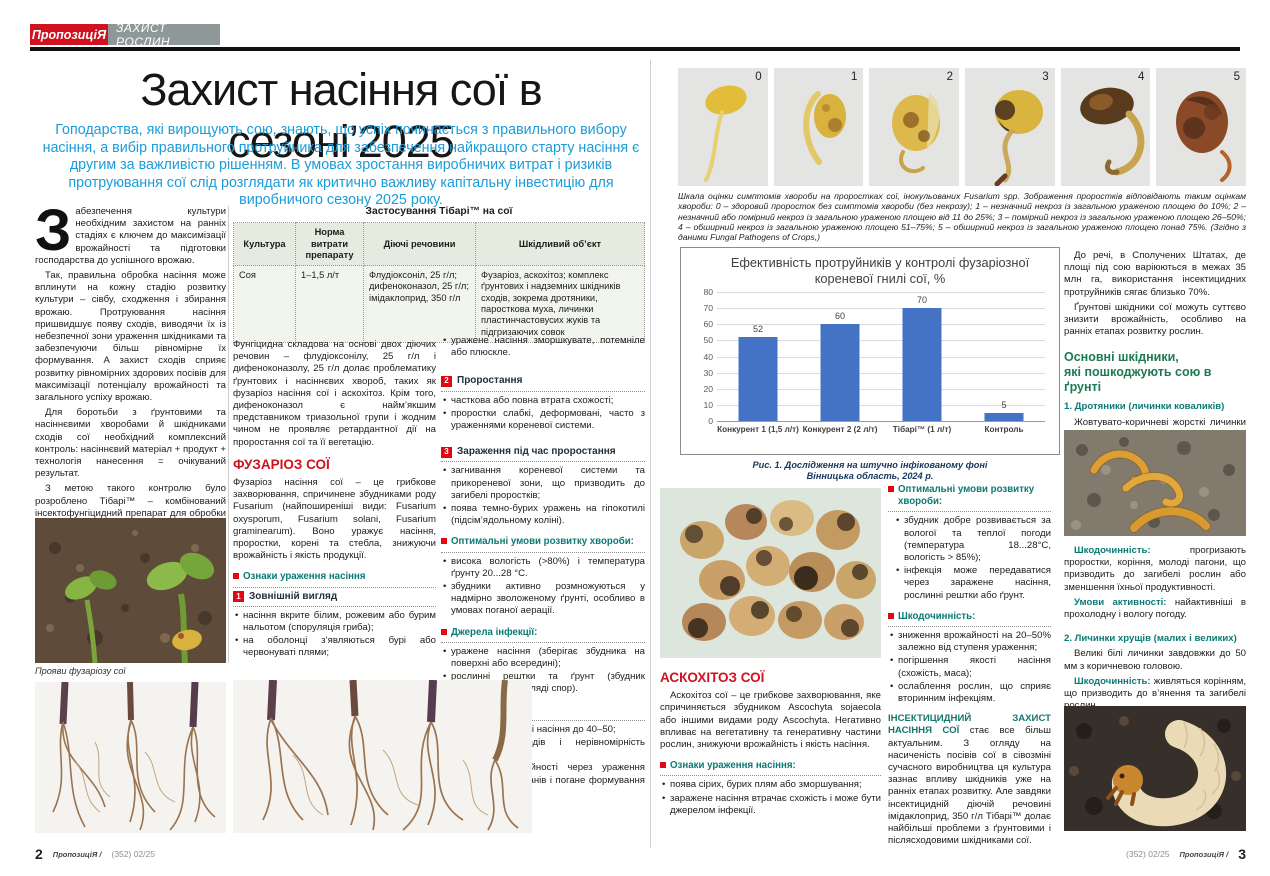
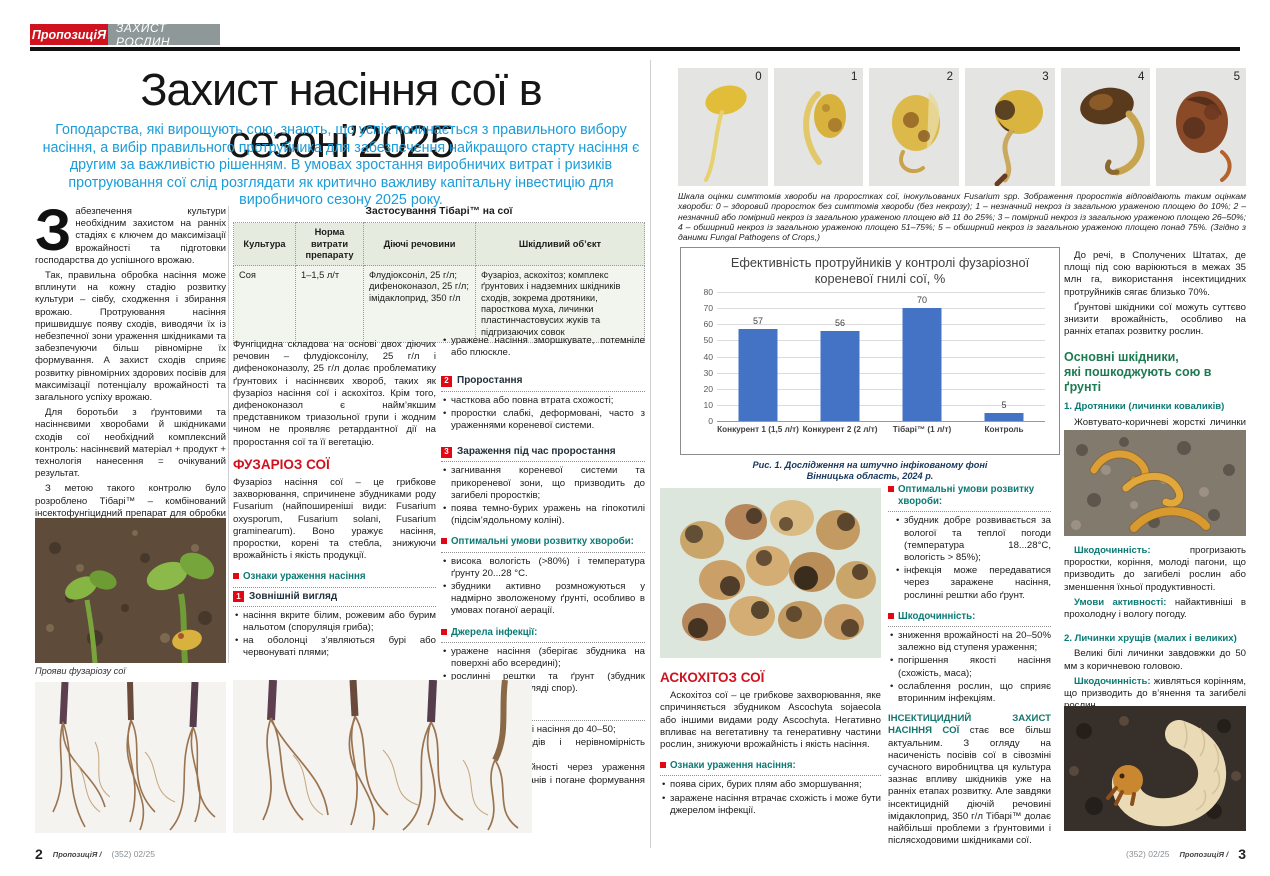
Конкурент 1 (1,5 л/т): 52 -> 57
Конкурент 2 (2 л/т): 60 -> 56
